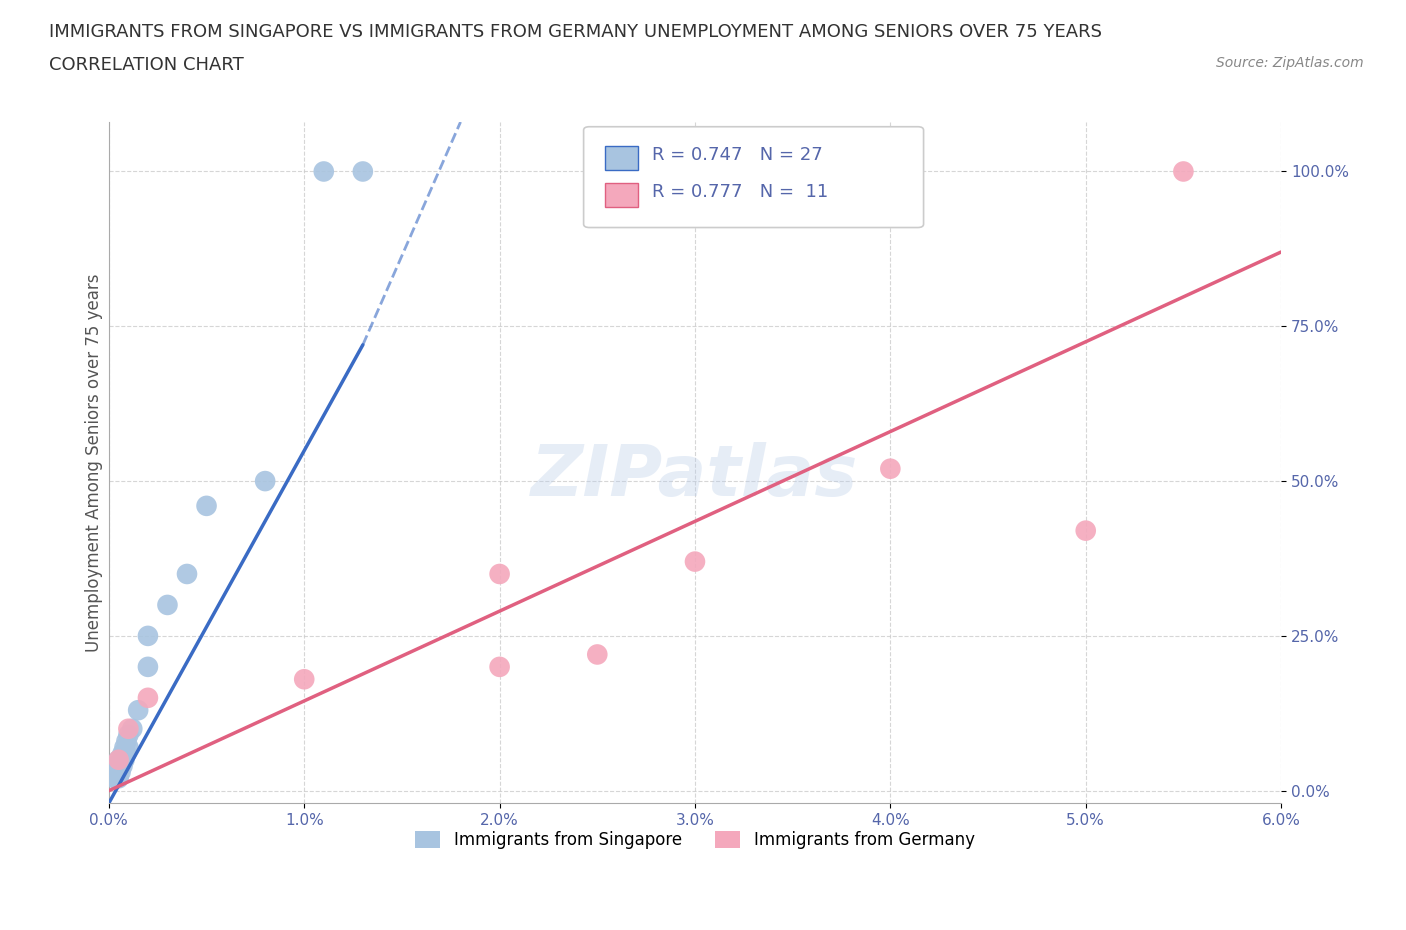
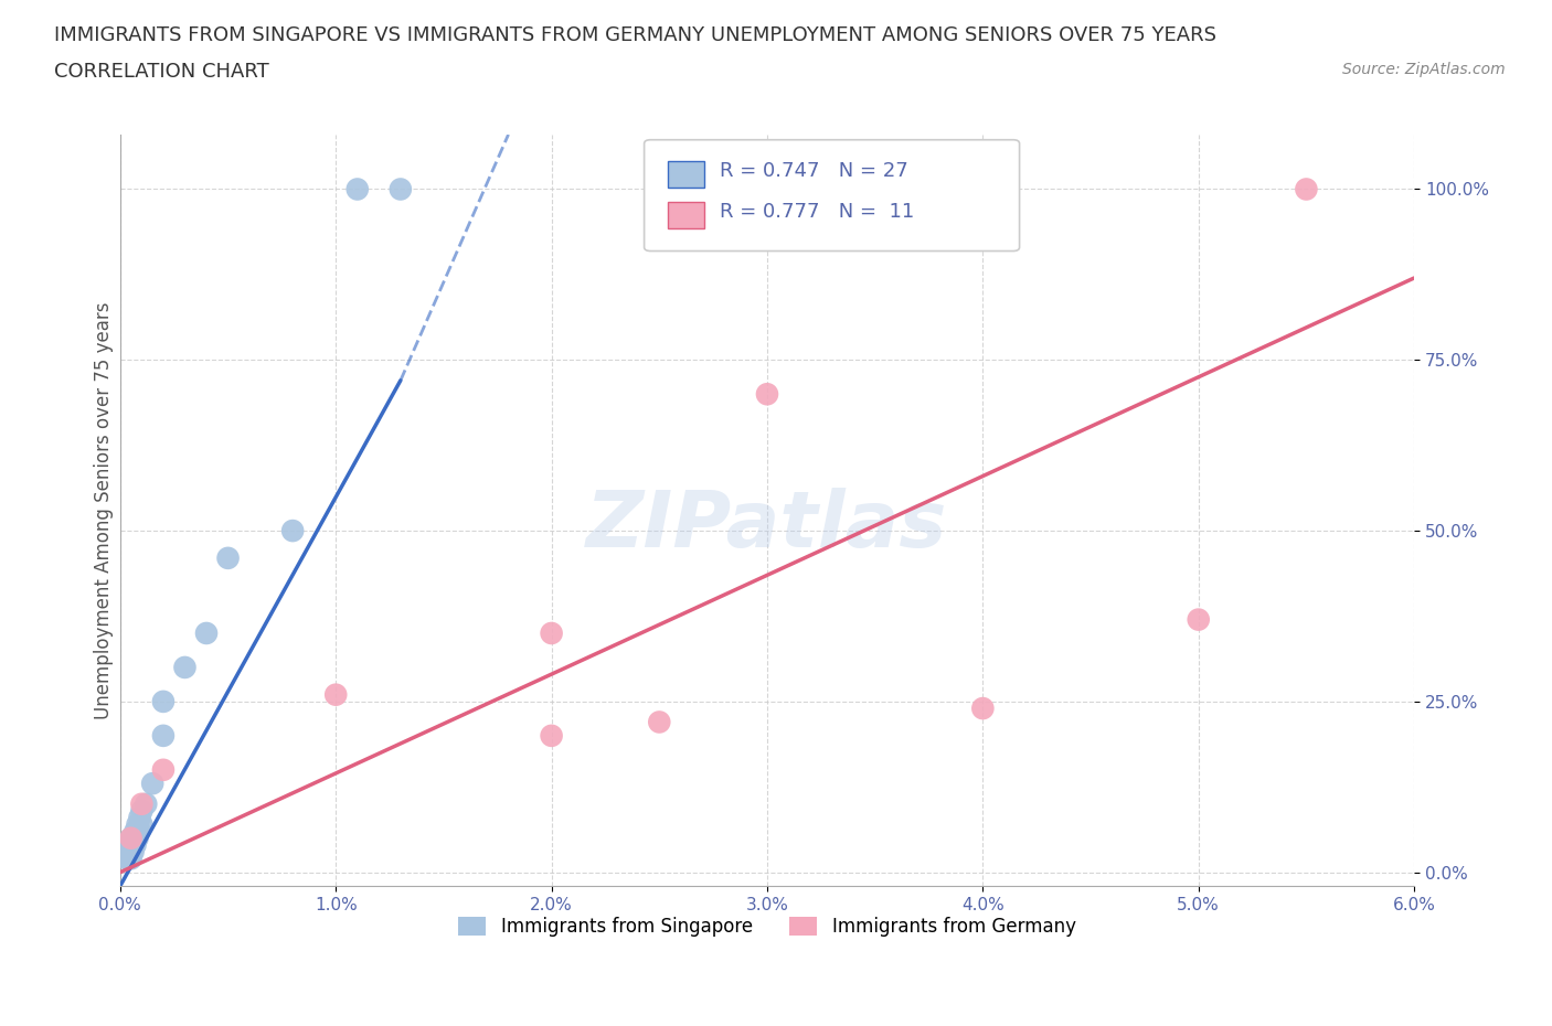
Immigrants from Germany/1.0%: 18% -> 26%
Immigrants from Germany/3.0%: 37% -> 70%
Immigrants from Germany/4.0%: 52% -> 24%
Immigrants from Germany/5.0%: 42% -> 37%
